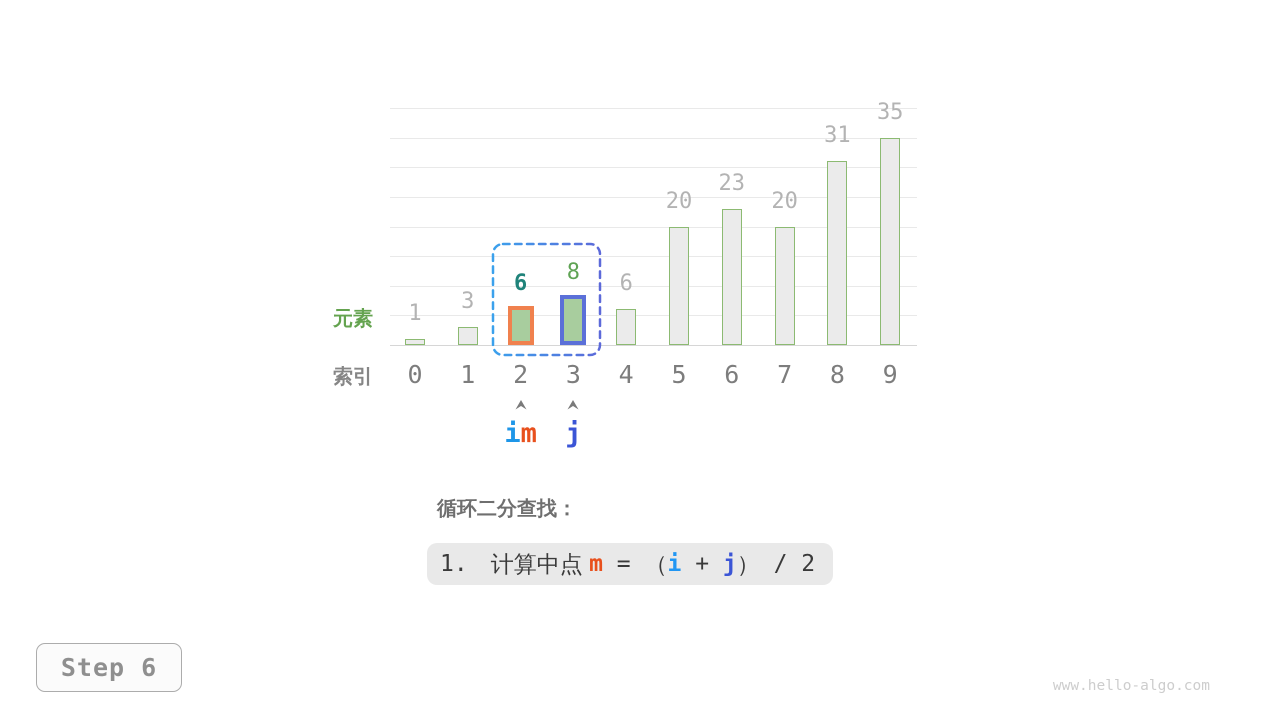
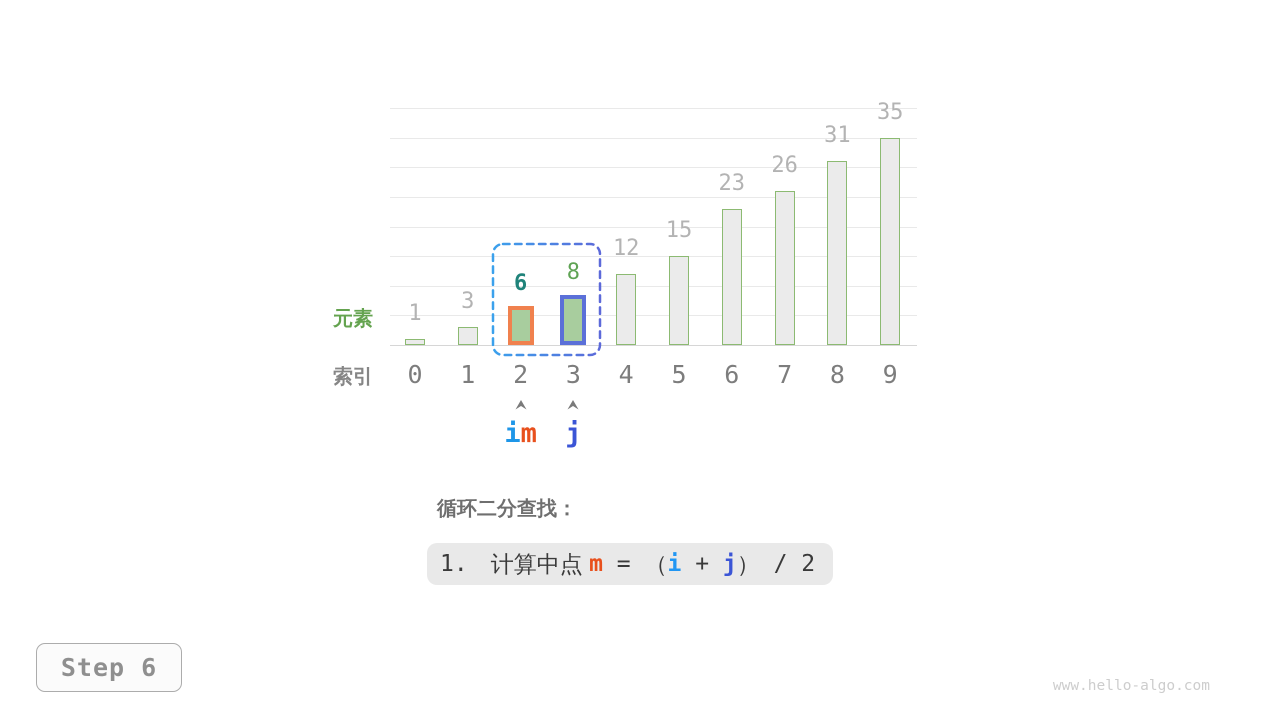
4: 6 -> 12
5: 20 -> 15
7: 20 -> 26
